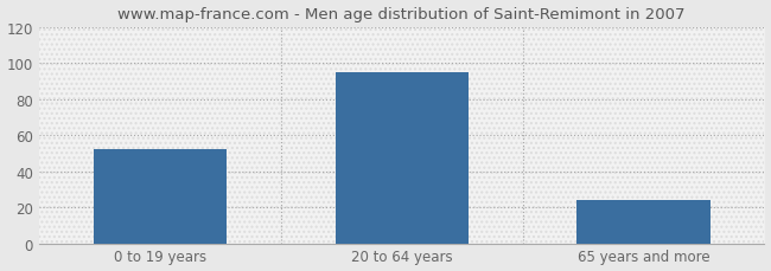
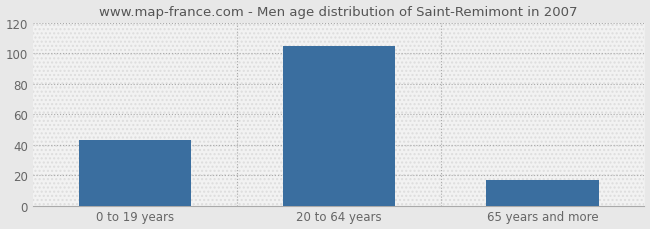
0 to 19 years: 52 -> 43
20 to 64 years: 95 -> 105
65 years and more: 24 -> 17
